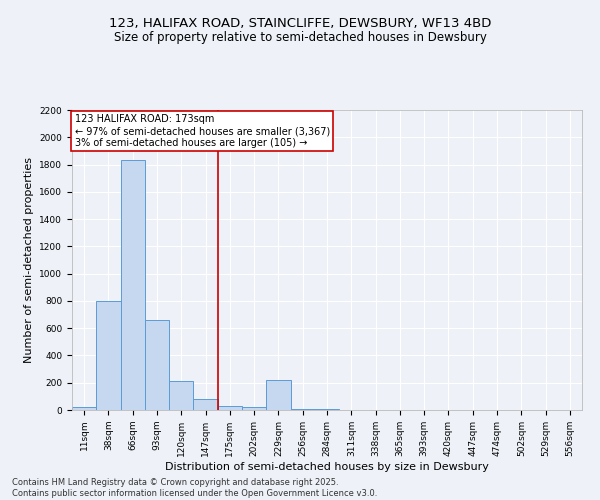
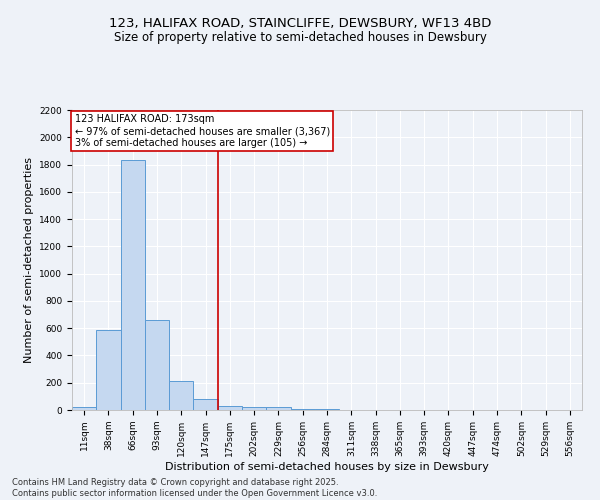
38sqm: 800 -> 590
229sqm: 220 -> 20
